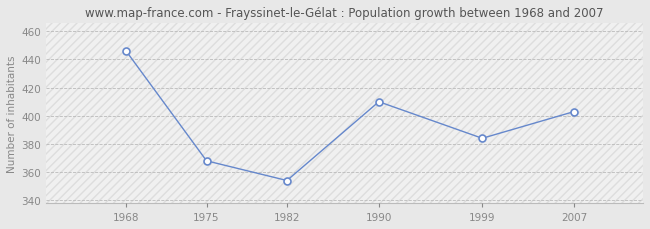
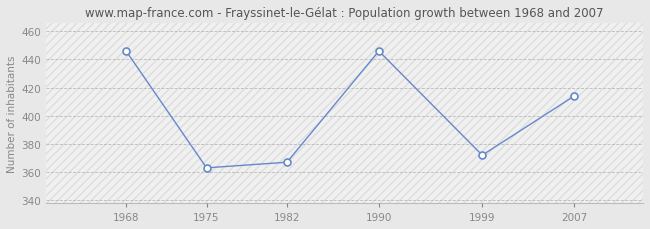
1975: 368 -> 363
1982: 354 -> 367
1990: 410 -> 446
1999: 384 -> 372
2007: 403 -> 414
